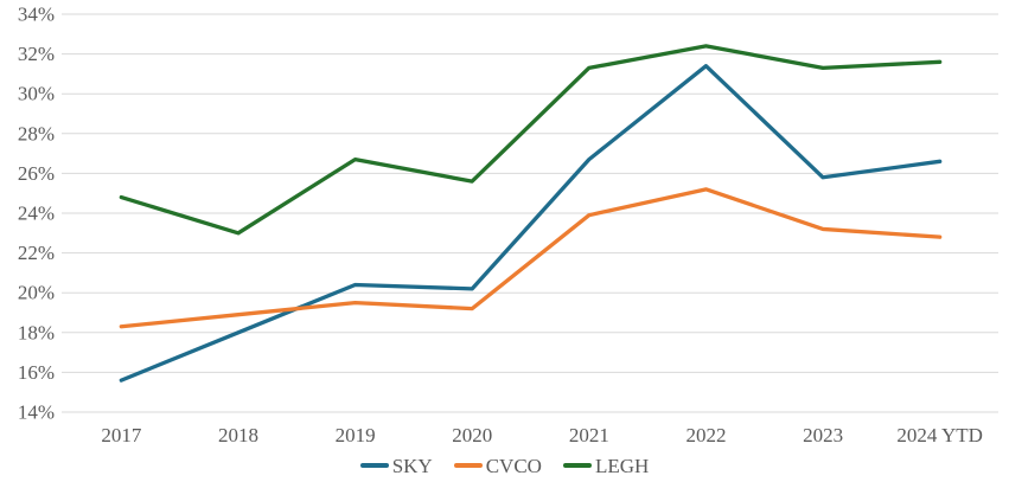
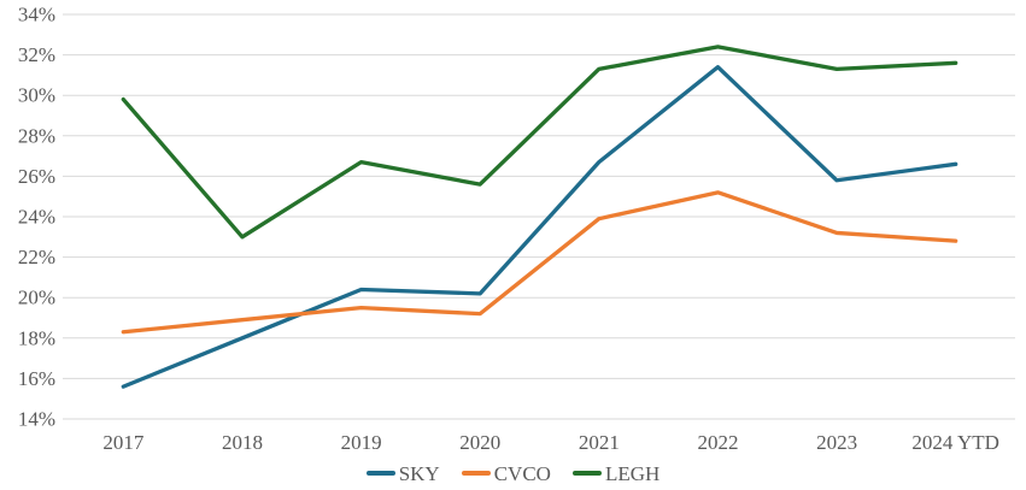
LEGH/2017: 24.8% -> 29.8%
